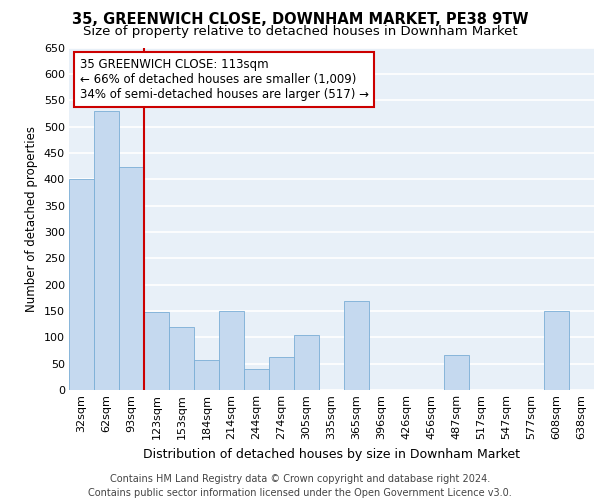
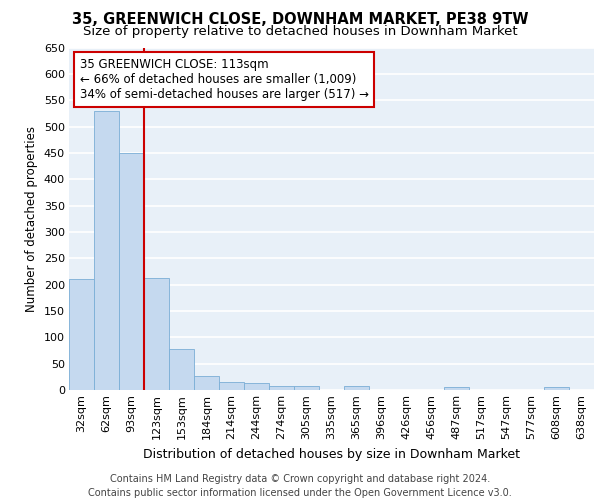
32sqm: 400 -> 210
93sqm: 424 -> 450
123sqm: 148 -> 213
153sqm: 120 -> 78
184sqm: 56 -> 27
214sqm: 150 -> 15
244sqm: 40 -> 13
274sqm: 62 -> 8
305sqm: 104 -> 8
365sqm: 168 -> 8
487sqm: 66 -> 5
608sqm: 150 -> 5
